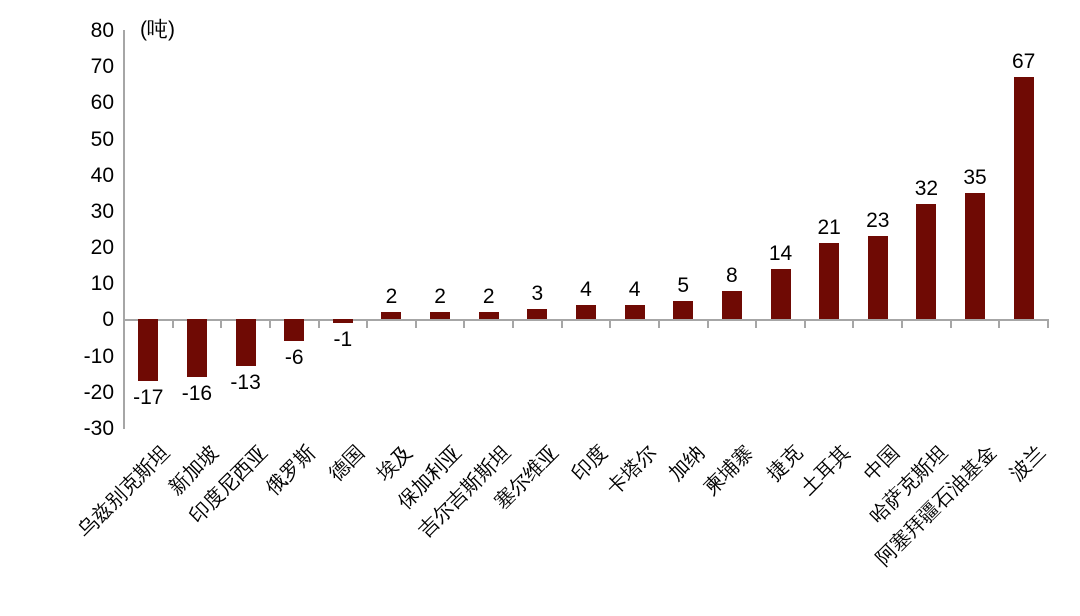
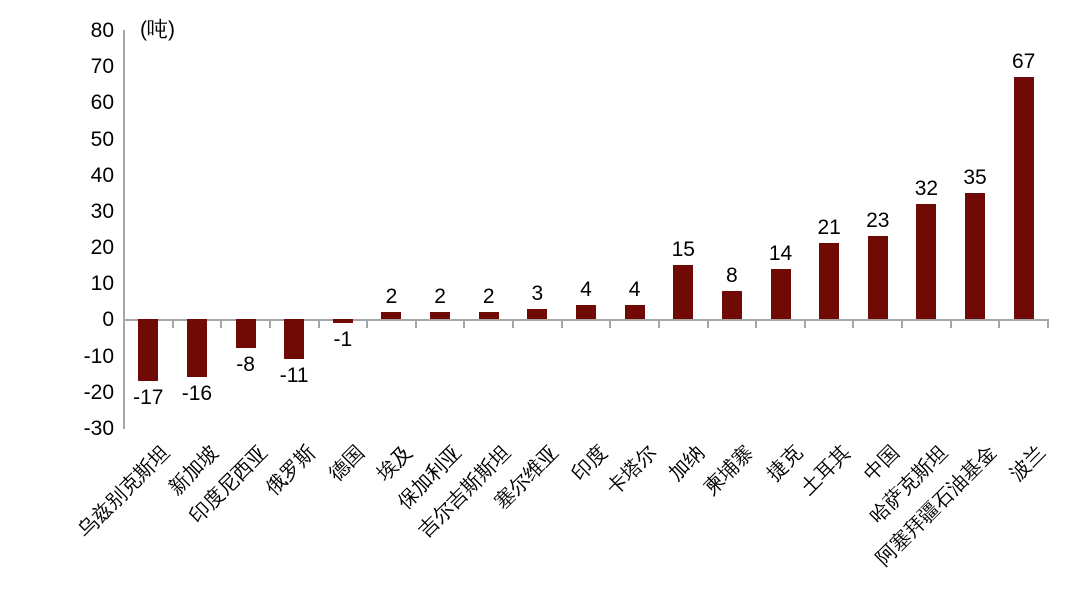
印度尼西亚: -13 -> -8
俄罗斯: -6 -> -11
加纳: 5 -> 15
